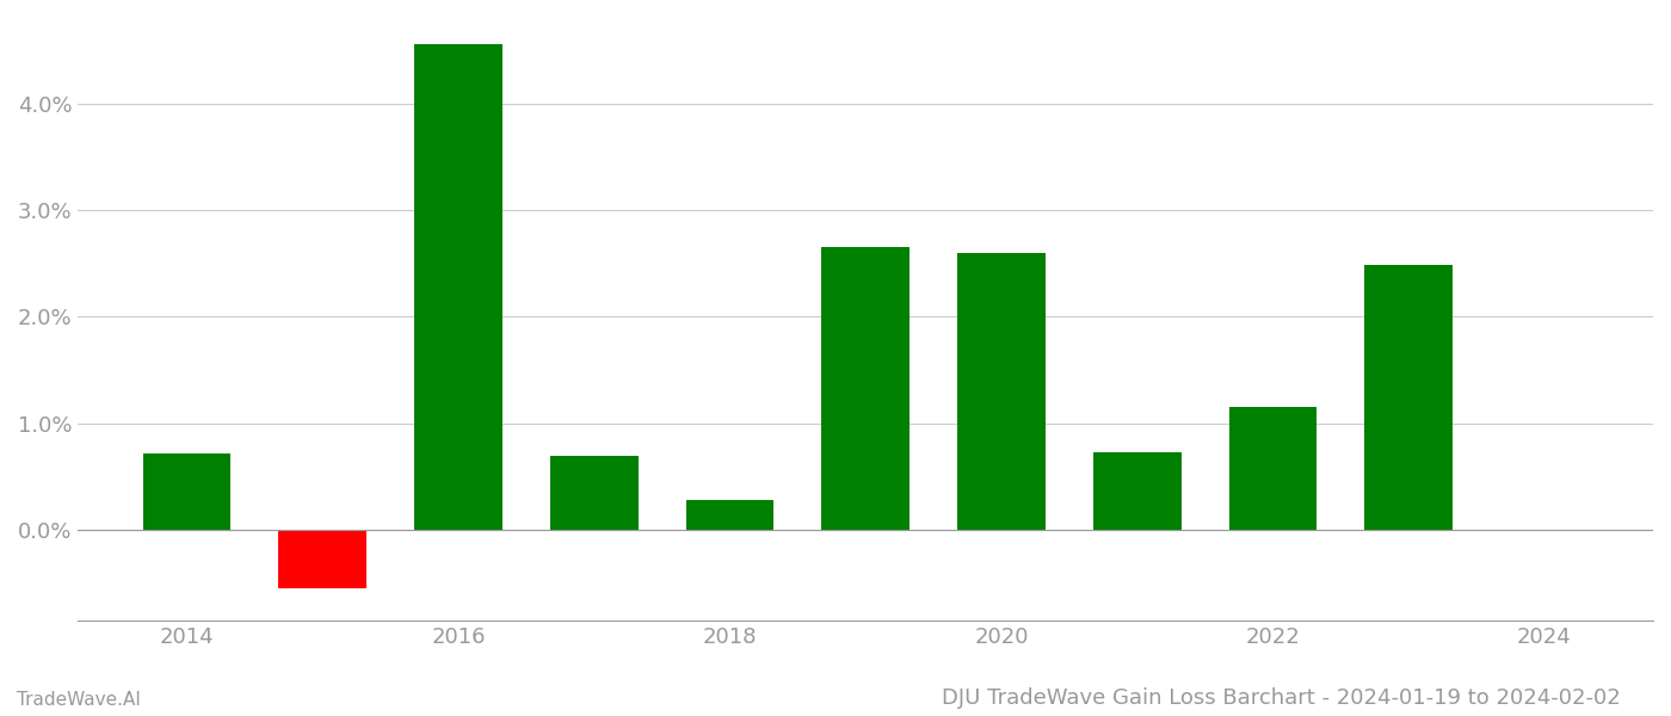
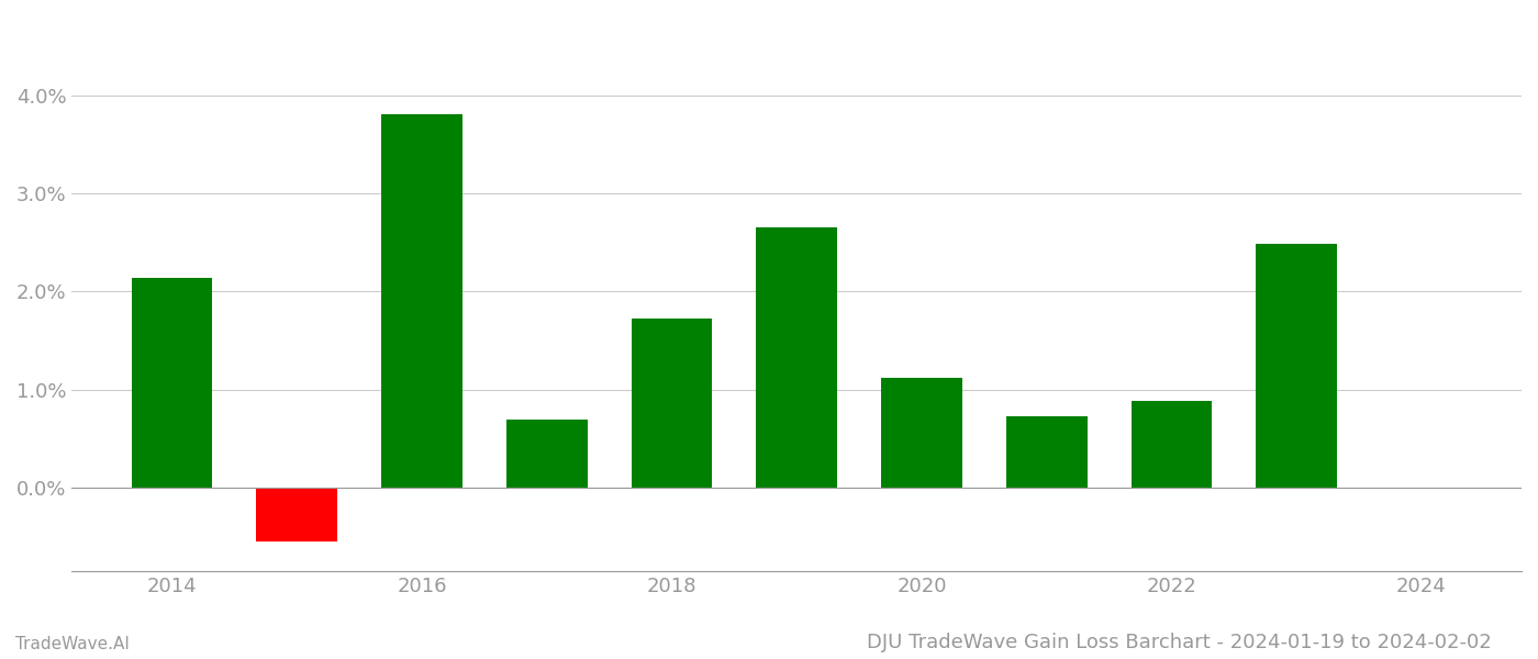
2014: 0.72% -> 2.14%
2016: 4.55% -> 3.80%
2018: 0.28% -> 1.72%
2020: 2.60% -> 1.12%
2022: 1.15% -> 0.88%
